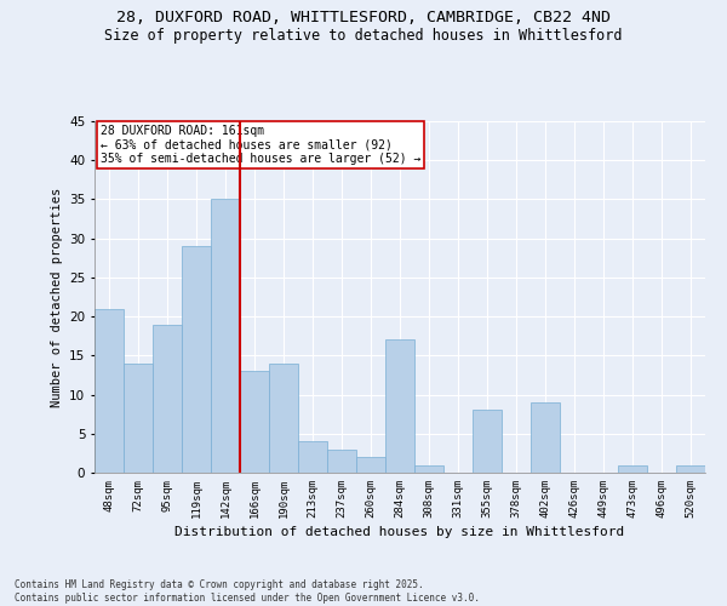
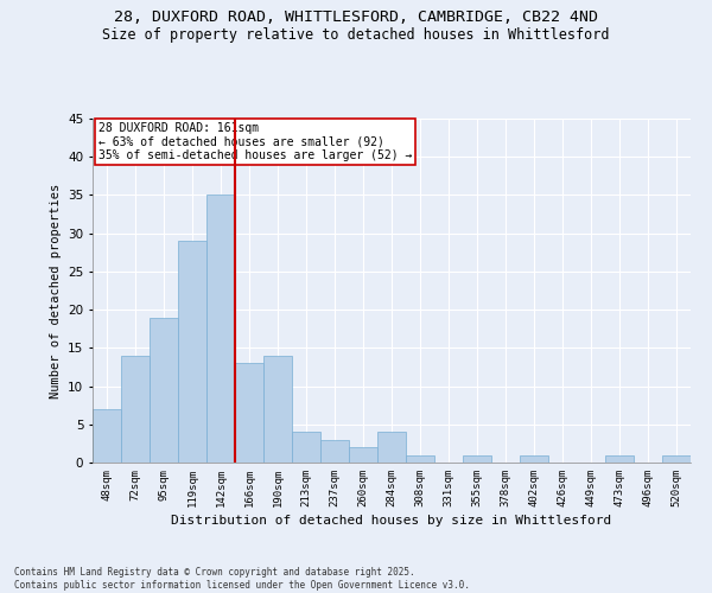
48sqm: 21 -> 7
284sqm: 17 -> 4
355sqm: 8 -> 1
402sqm: 9 -> 1
